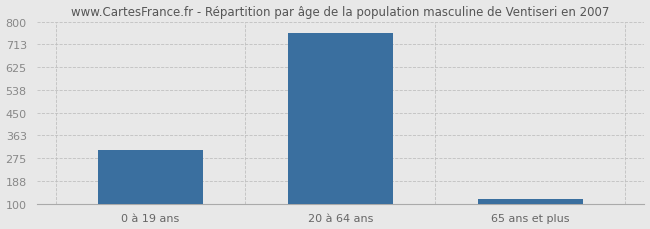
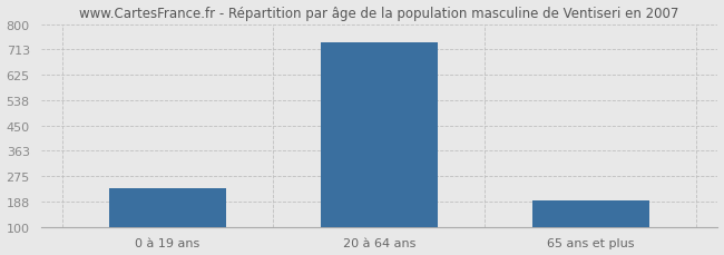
0 à 19 ans: 305 -> 235
20 à 64 ans: 756 -> 735
65 ans et plus: 117 -> 190
